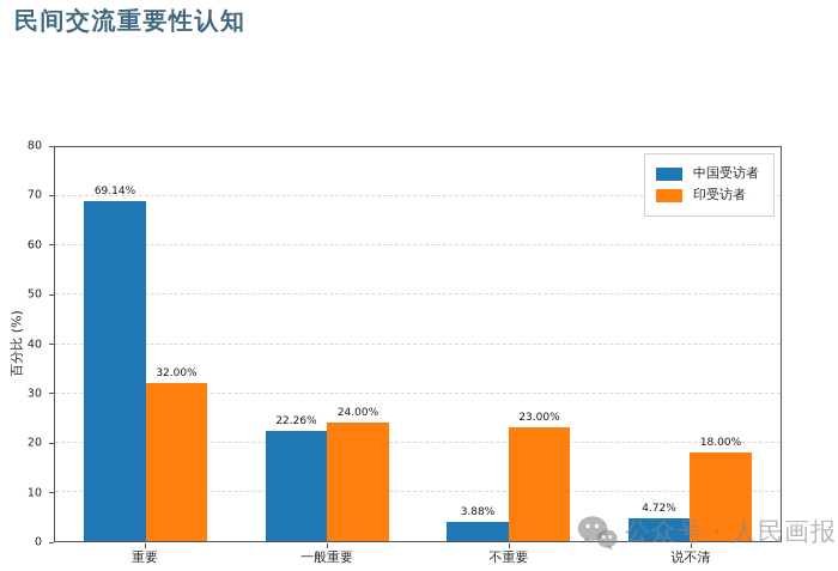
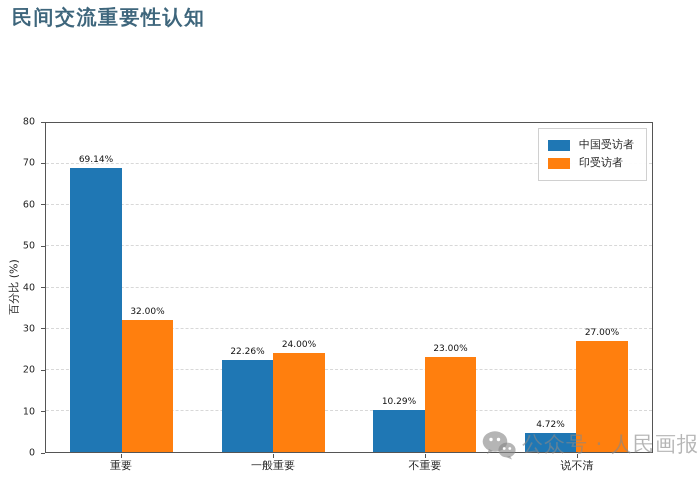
中国受访者/不重要: 3.88% -> 10.29%
印受访者/说不清: 18.00% -> 27.00%
